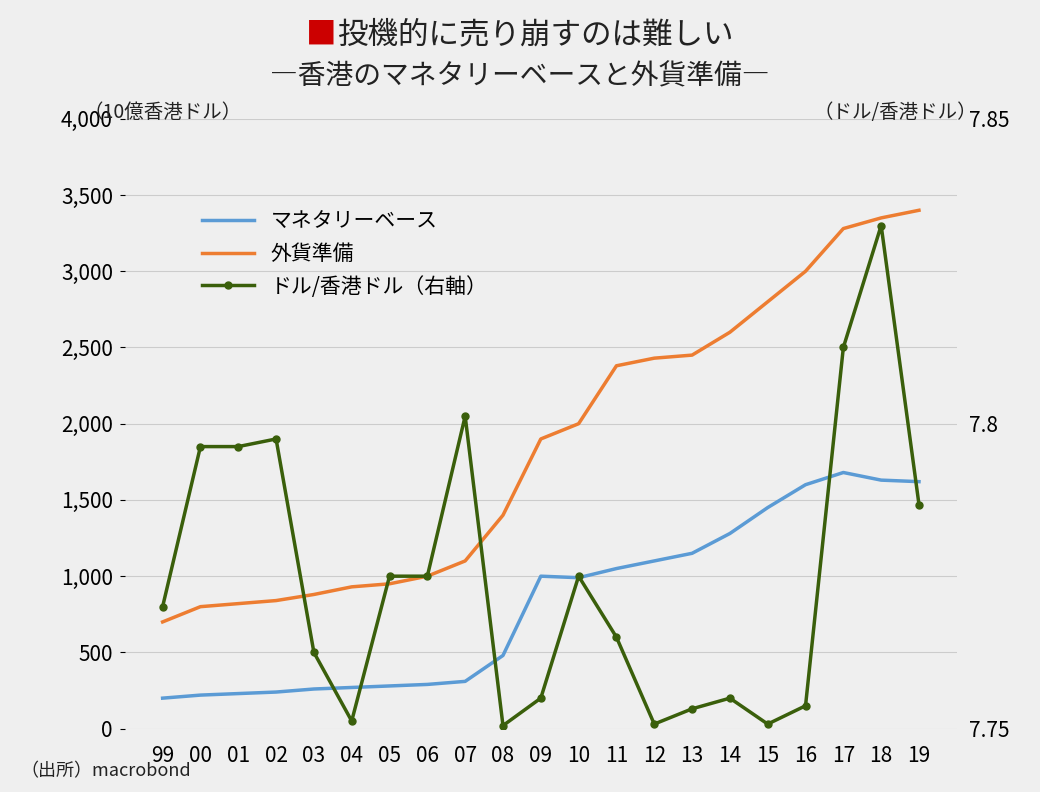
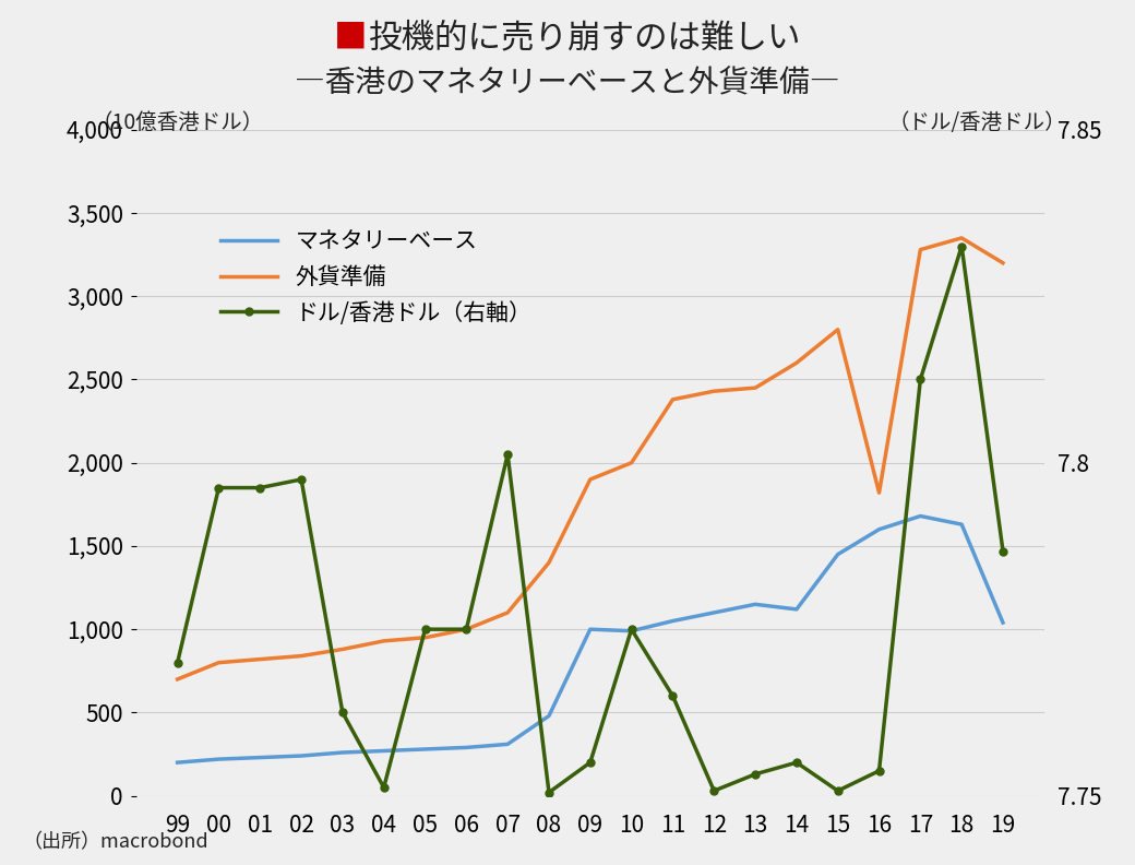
マネタリーベース/14: 1,280 -> 1,120
外貨準備/16: 3,000 -> 1,820
マネタリーベース/19: 1,620 -> 1,040
外貨準備/19: 3,400 -> 3,200
